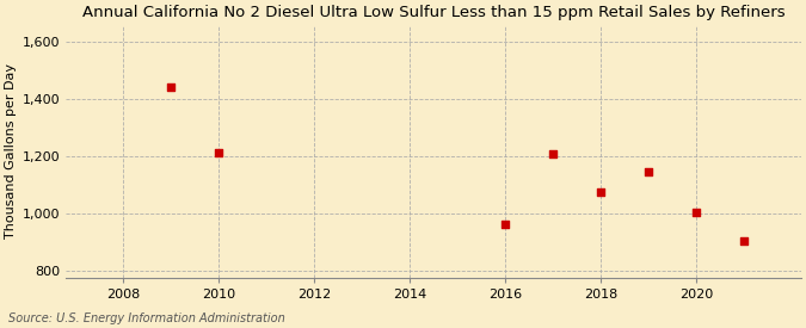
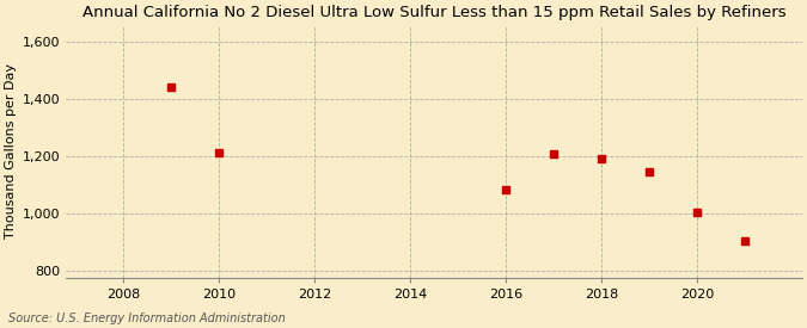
2016: 960 -> 1,083
2018: 1,075 -> 1,190
